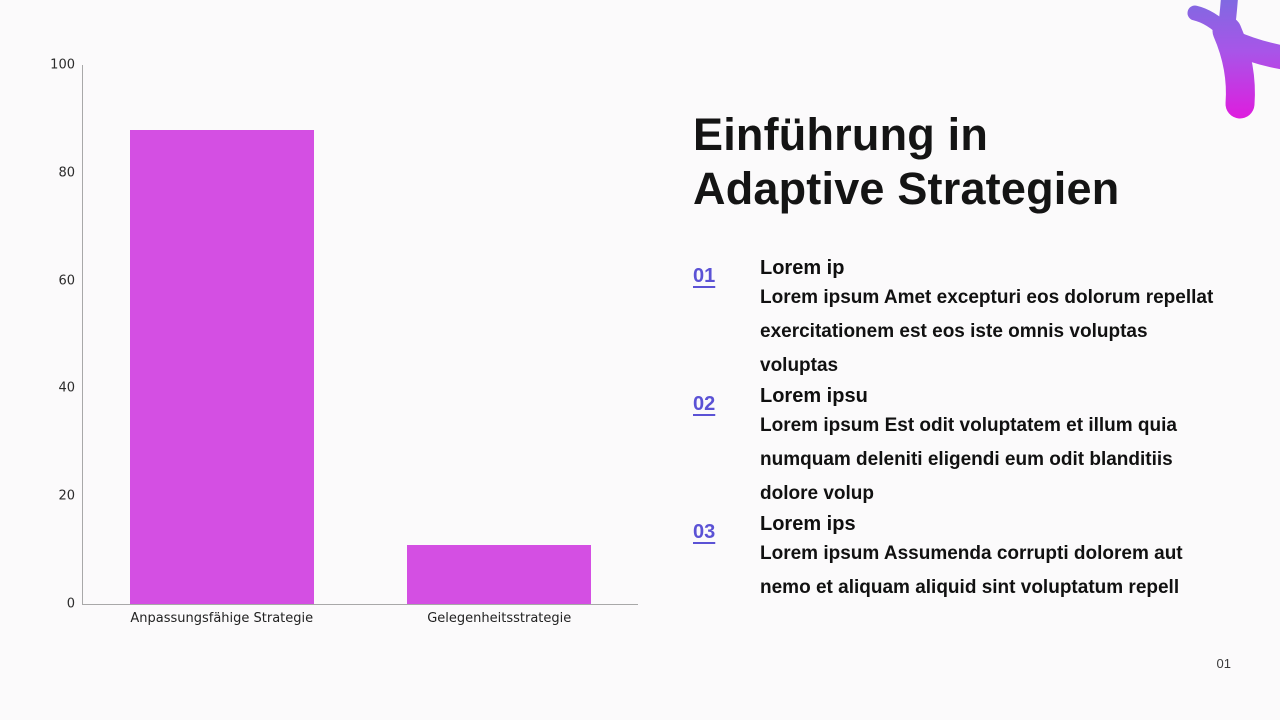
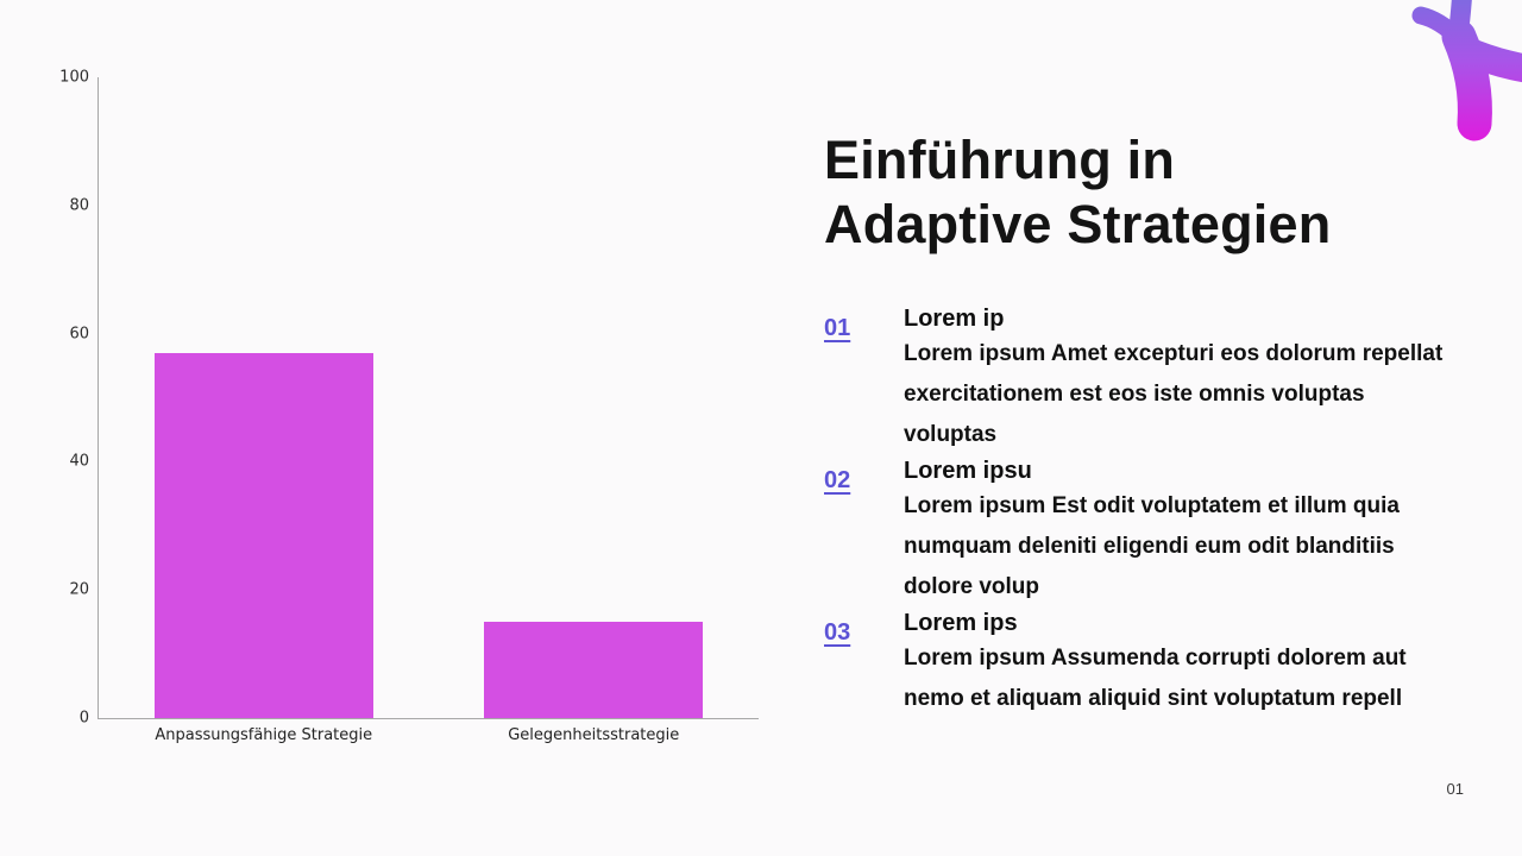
Anpassungsfähige Strategie: 88 -> 57
Gelegenheitsstrategie: 11 -> 15
